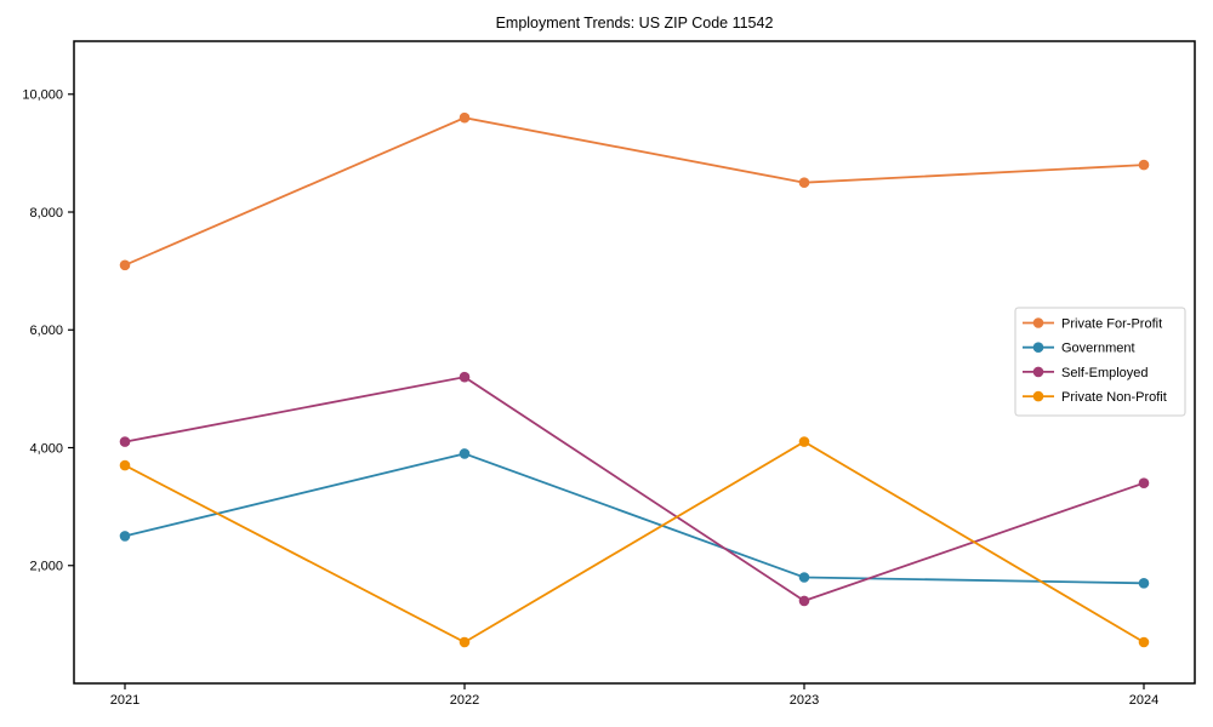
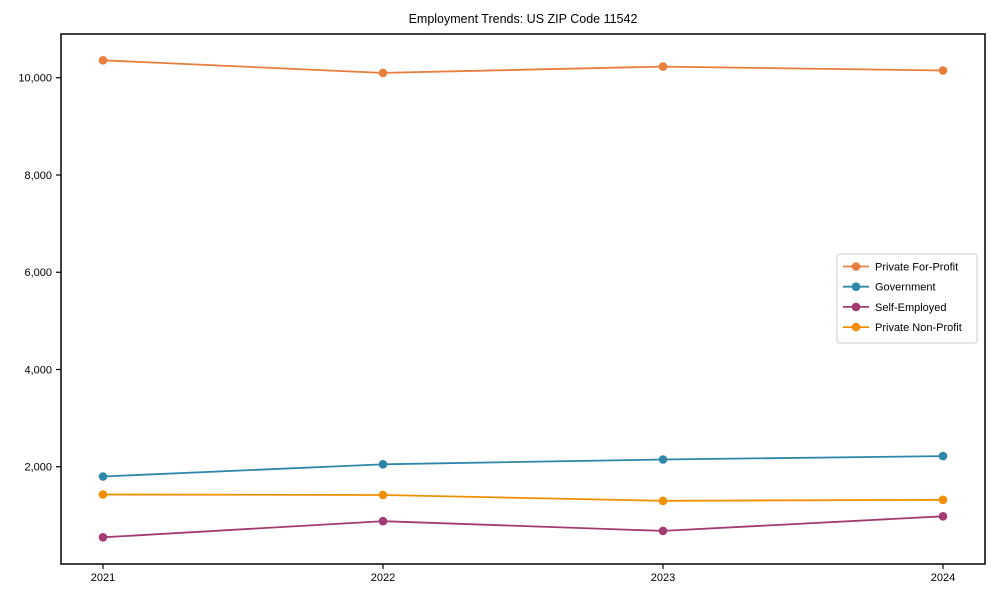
Private For-Profit/2021: 7100 -> 10400
Government/2021: 2500 -> 1800
Self-Employed/2021: 4100 -> 600
Private Non-Profit/2021: 3700 -> 1400
Private For-Profit/2022: 9600 -> 10100
Government/2022: 3900 -> 2000
Self-Employed/2022: 5200 -> 900
Private Non-Profit/2022: 700 -> 1400
Private For-Profit/2023: 8500 -> 10200
Government/2023: 1800 -> 2200
Self-Employed/2023: 1400 -> 700
Private Non-Profit/2023: 4100 -> 1300
Private For-Profit/2024: 8800 -> 10200
Government/2024: 1700 -> 2200
Self-Employed/2024: 3400 -> 1000
Private Non-Profit/2024: 700 -> 1300
